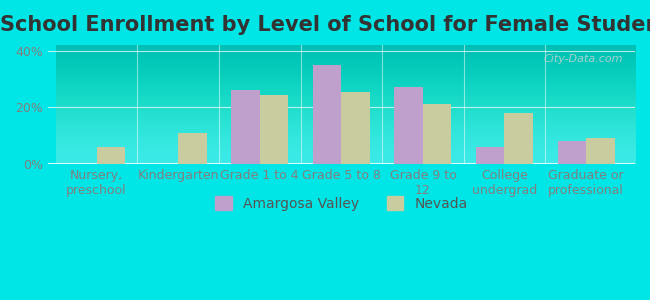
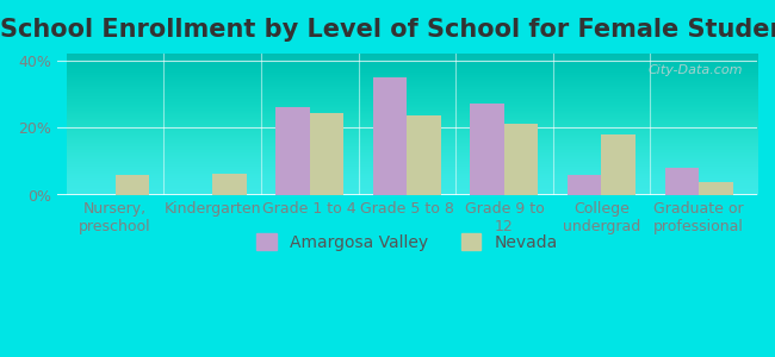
Nevada/Kindergarten: 11.0% -> 6.5%
Nevada/Grade 5 to 8: 25.5% -> 23.5%
Nevada/Graduate or professional: 9.0% -> 4.0%
